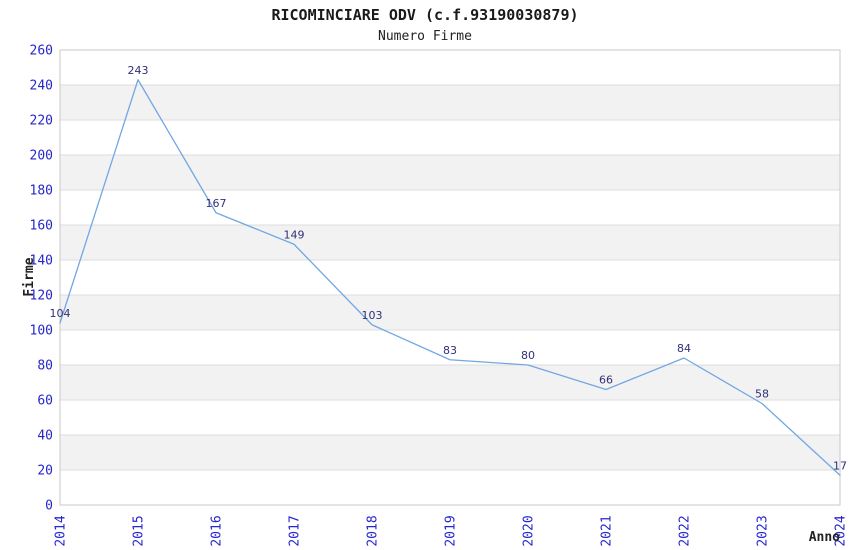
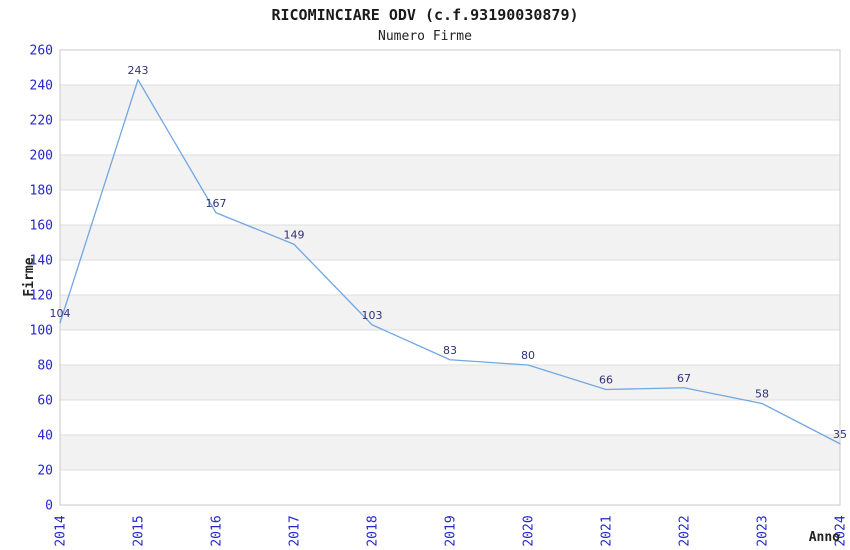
2022: 84 -> 67
2024: 17 -> 35
